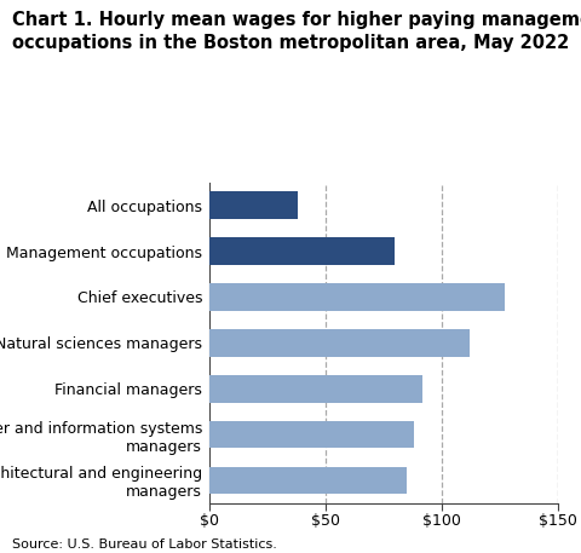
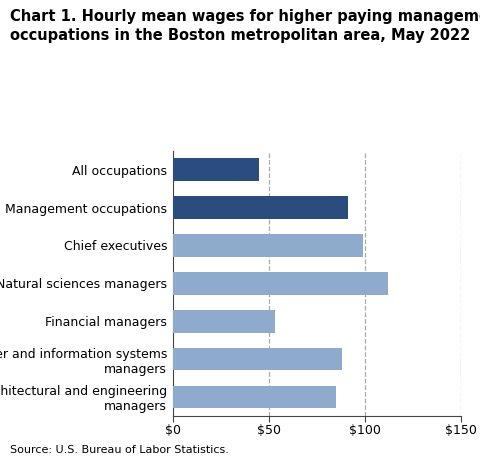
All occupations: $38 -> $45
Management occupations: $80 -> $91
Chief executives: $127 -> $99
Financial managers: $92 -> $53
